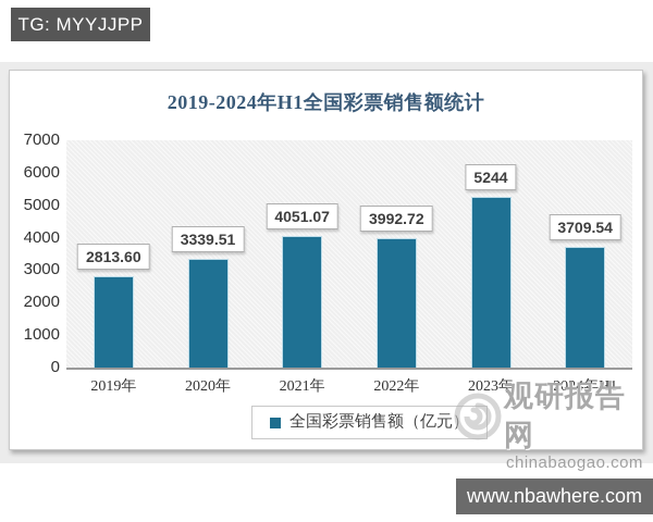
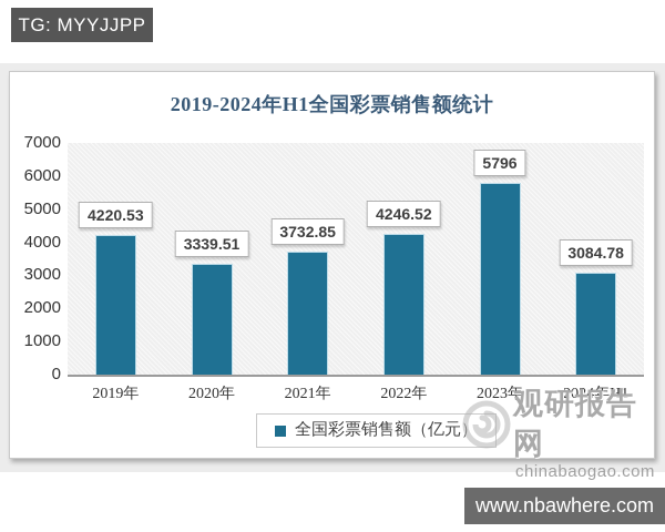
2019年: 2813.60 -> 4220.53
2021年: 4051.07 -> 3732.85
2022年: 3992.72 -> 4246.52
2023年: 5244 -> 5796
2024年H1: 3709.54 -> 3084.78
